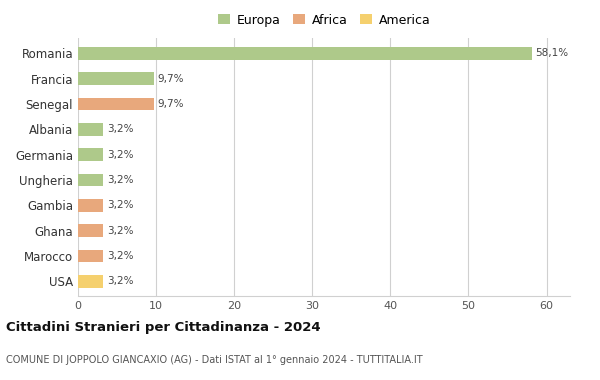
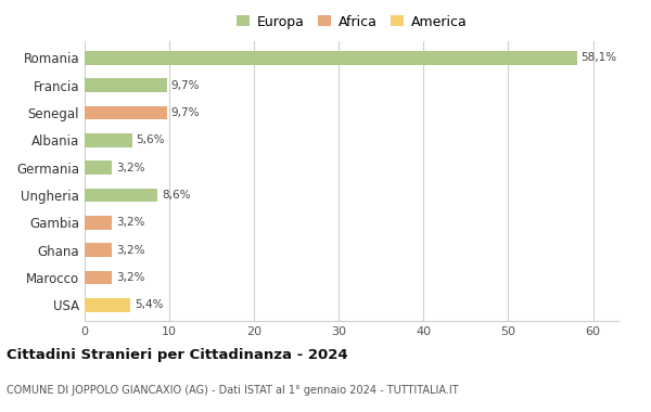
Albania: 3,2% -> 5,6%
Ungheria: 3,2% -> 8,6%
USA: 3,2% -> 5,4%
